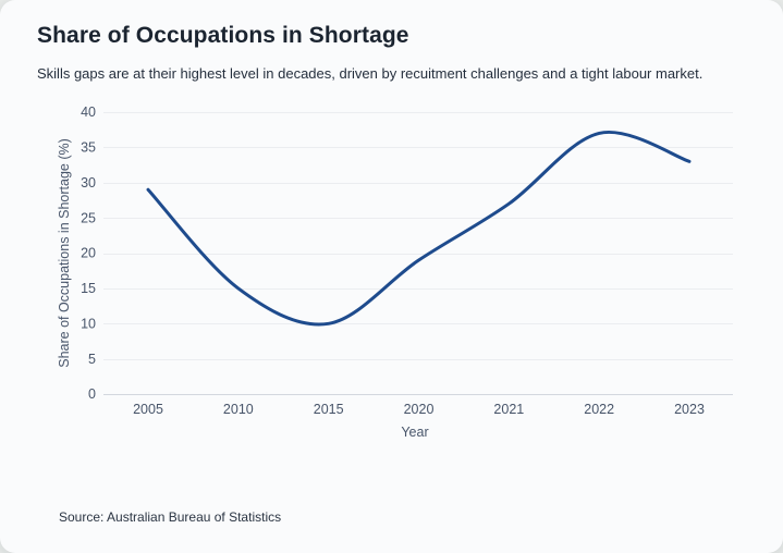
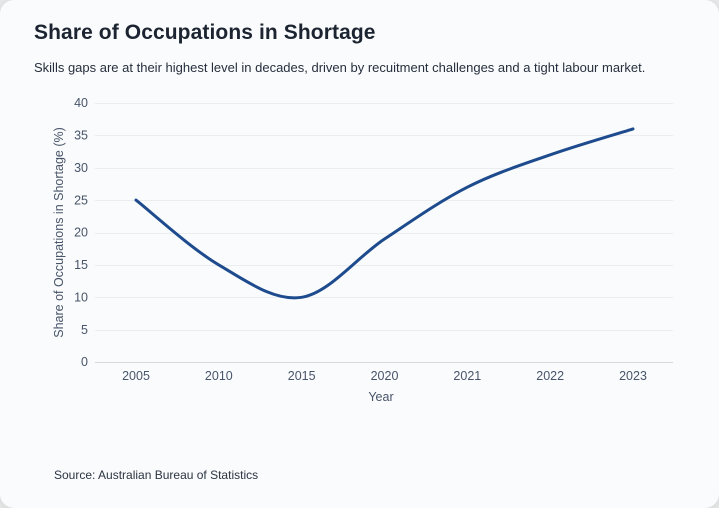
2005: 29 -> 25
2022: 37 -> 32
2023: 33 -> 36
